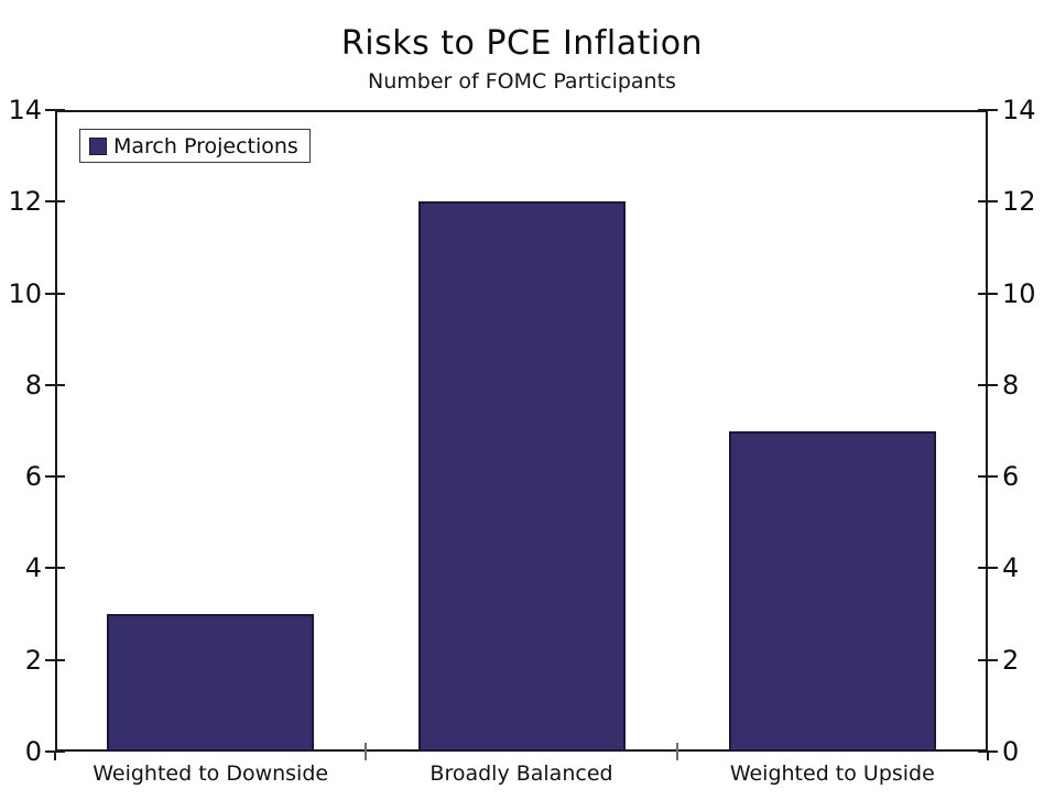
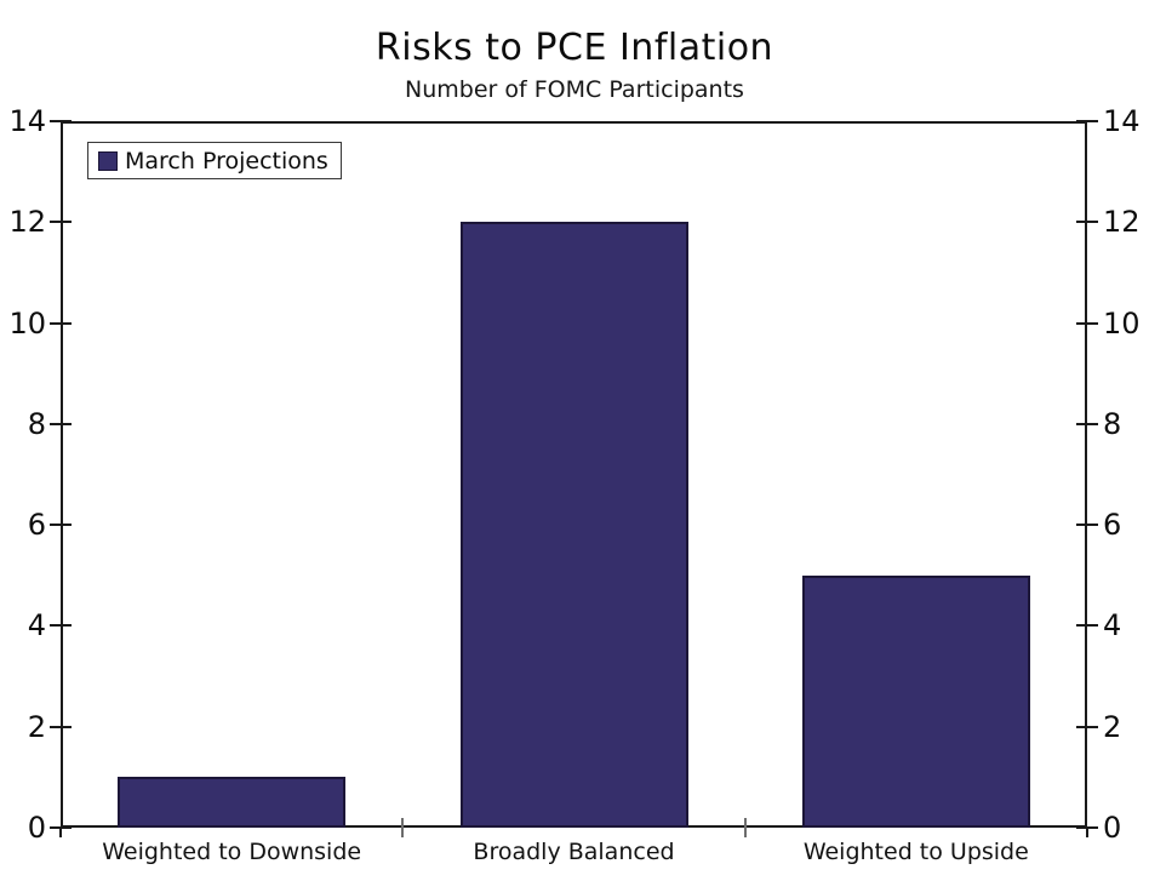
Weighted to Downside: 3 -> 1
Weighted to Upside: 7 -> 5
